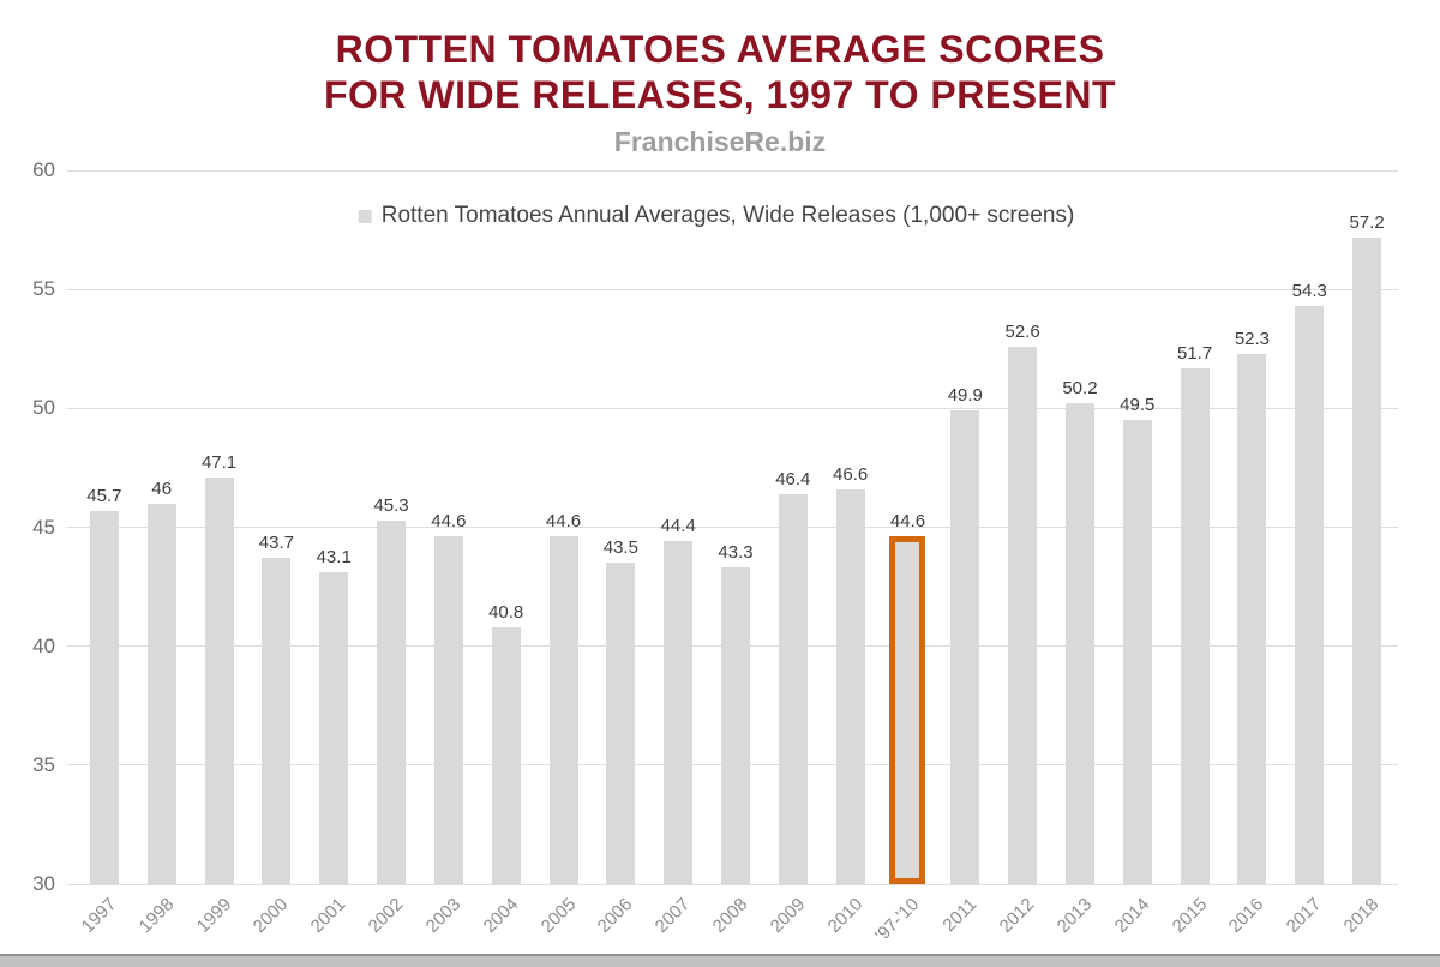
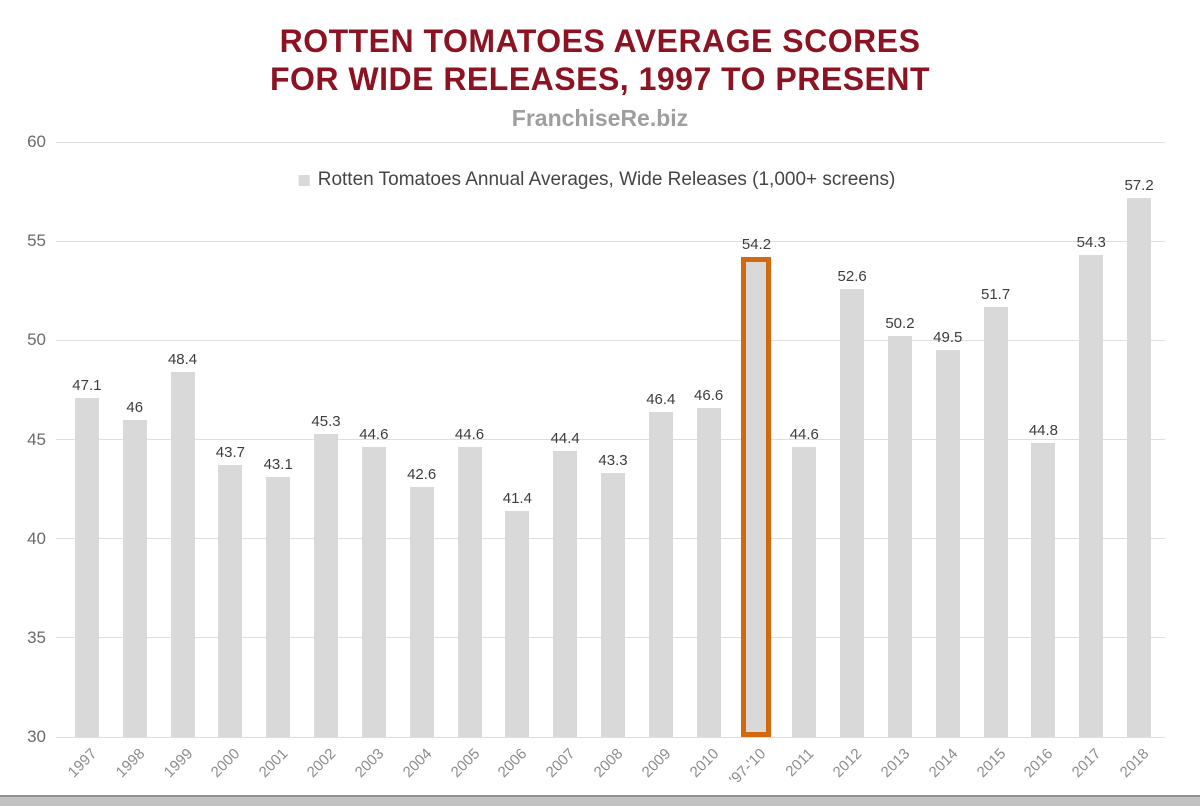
1997: 45.7 -> 47.1
1999: 47.1 -> 48.4
2004: 40.8 -> 42.6
2006: 43.5 -> 41.4
'97-'10: 44.6 -> 54.2
2011: 49.9 -> 44.6
2016: 52.3 -> 44.8
